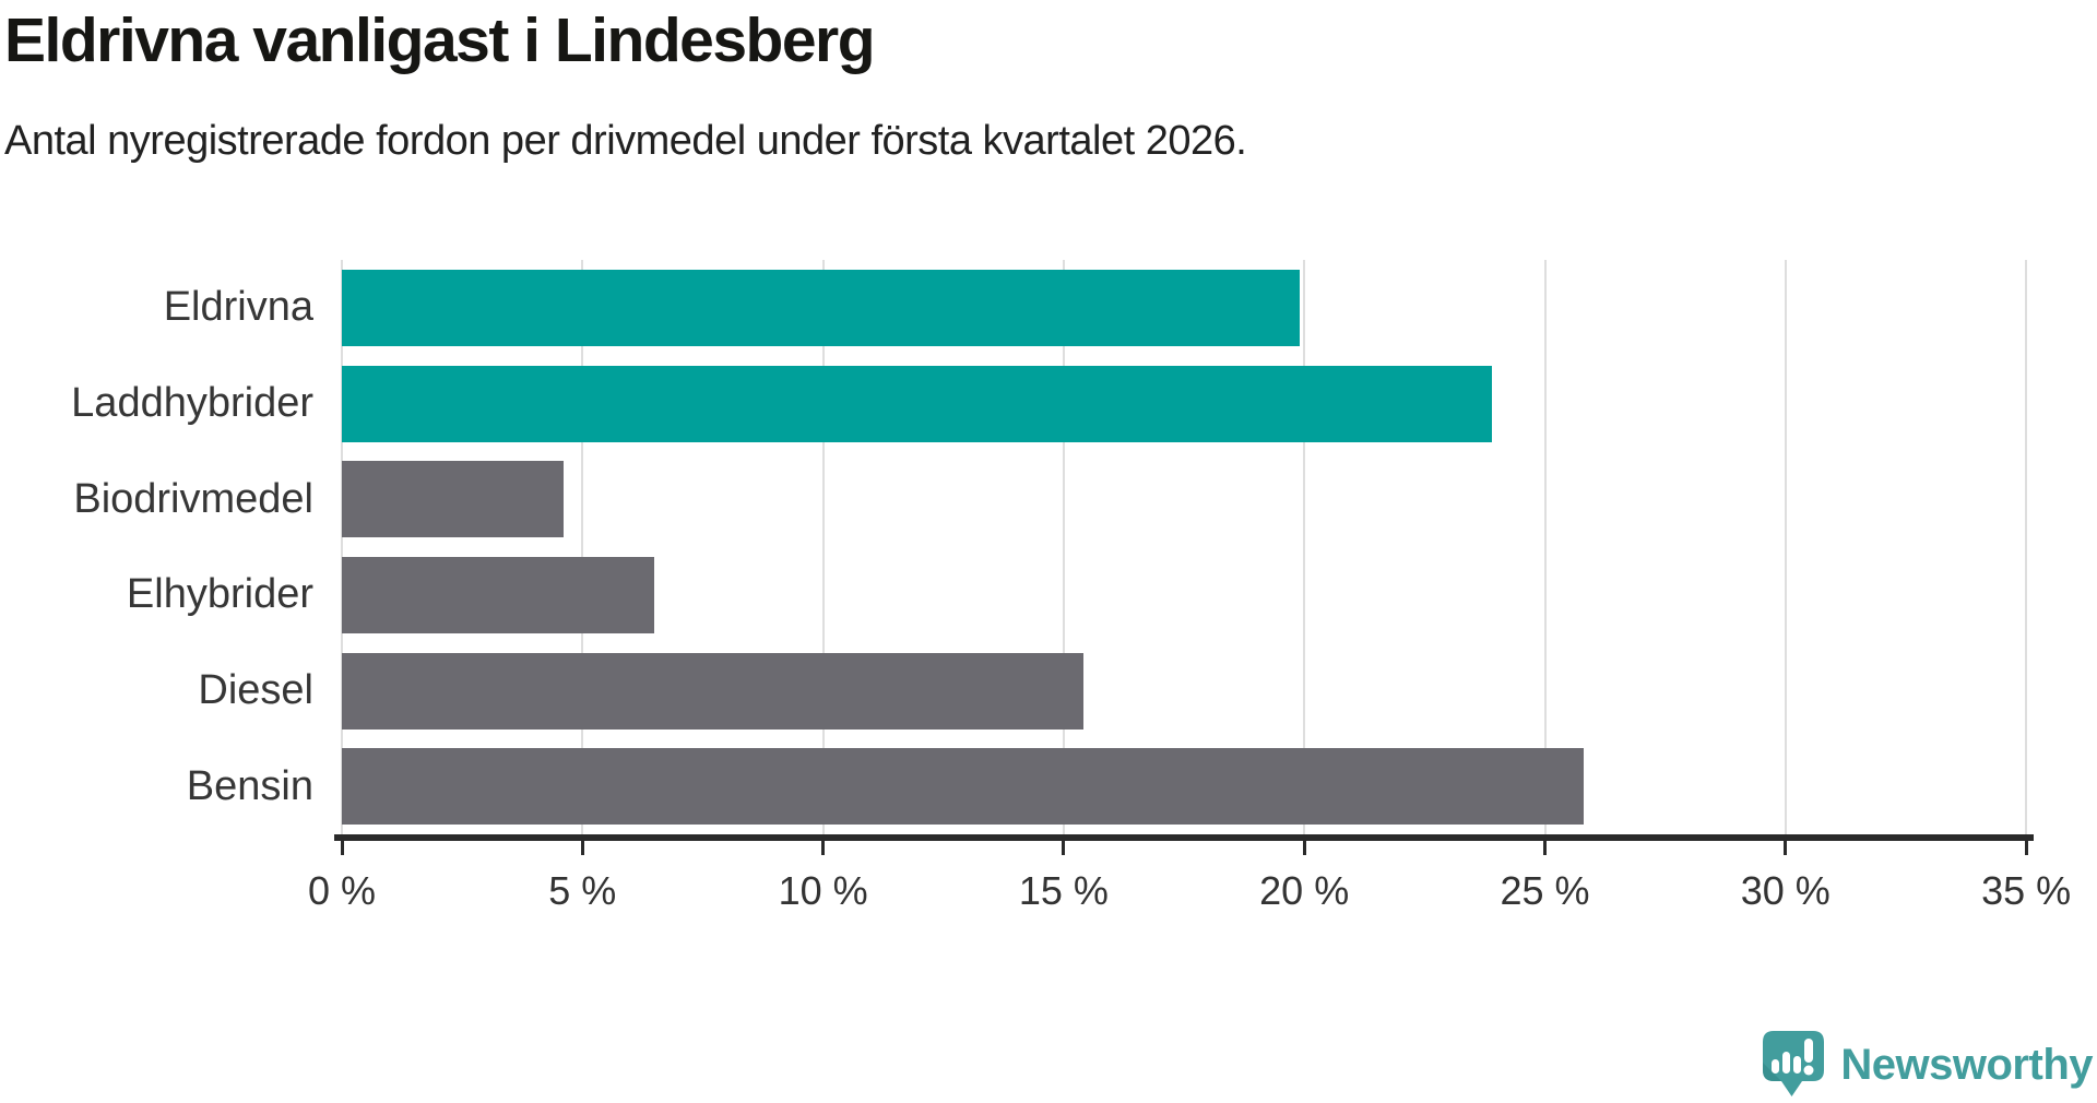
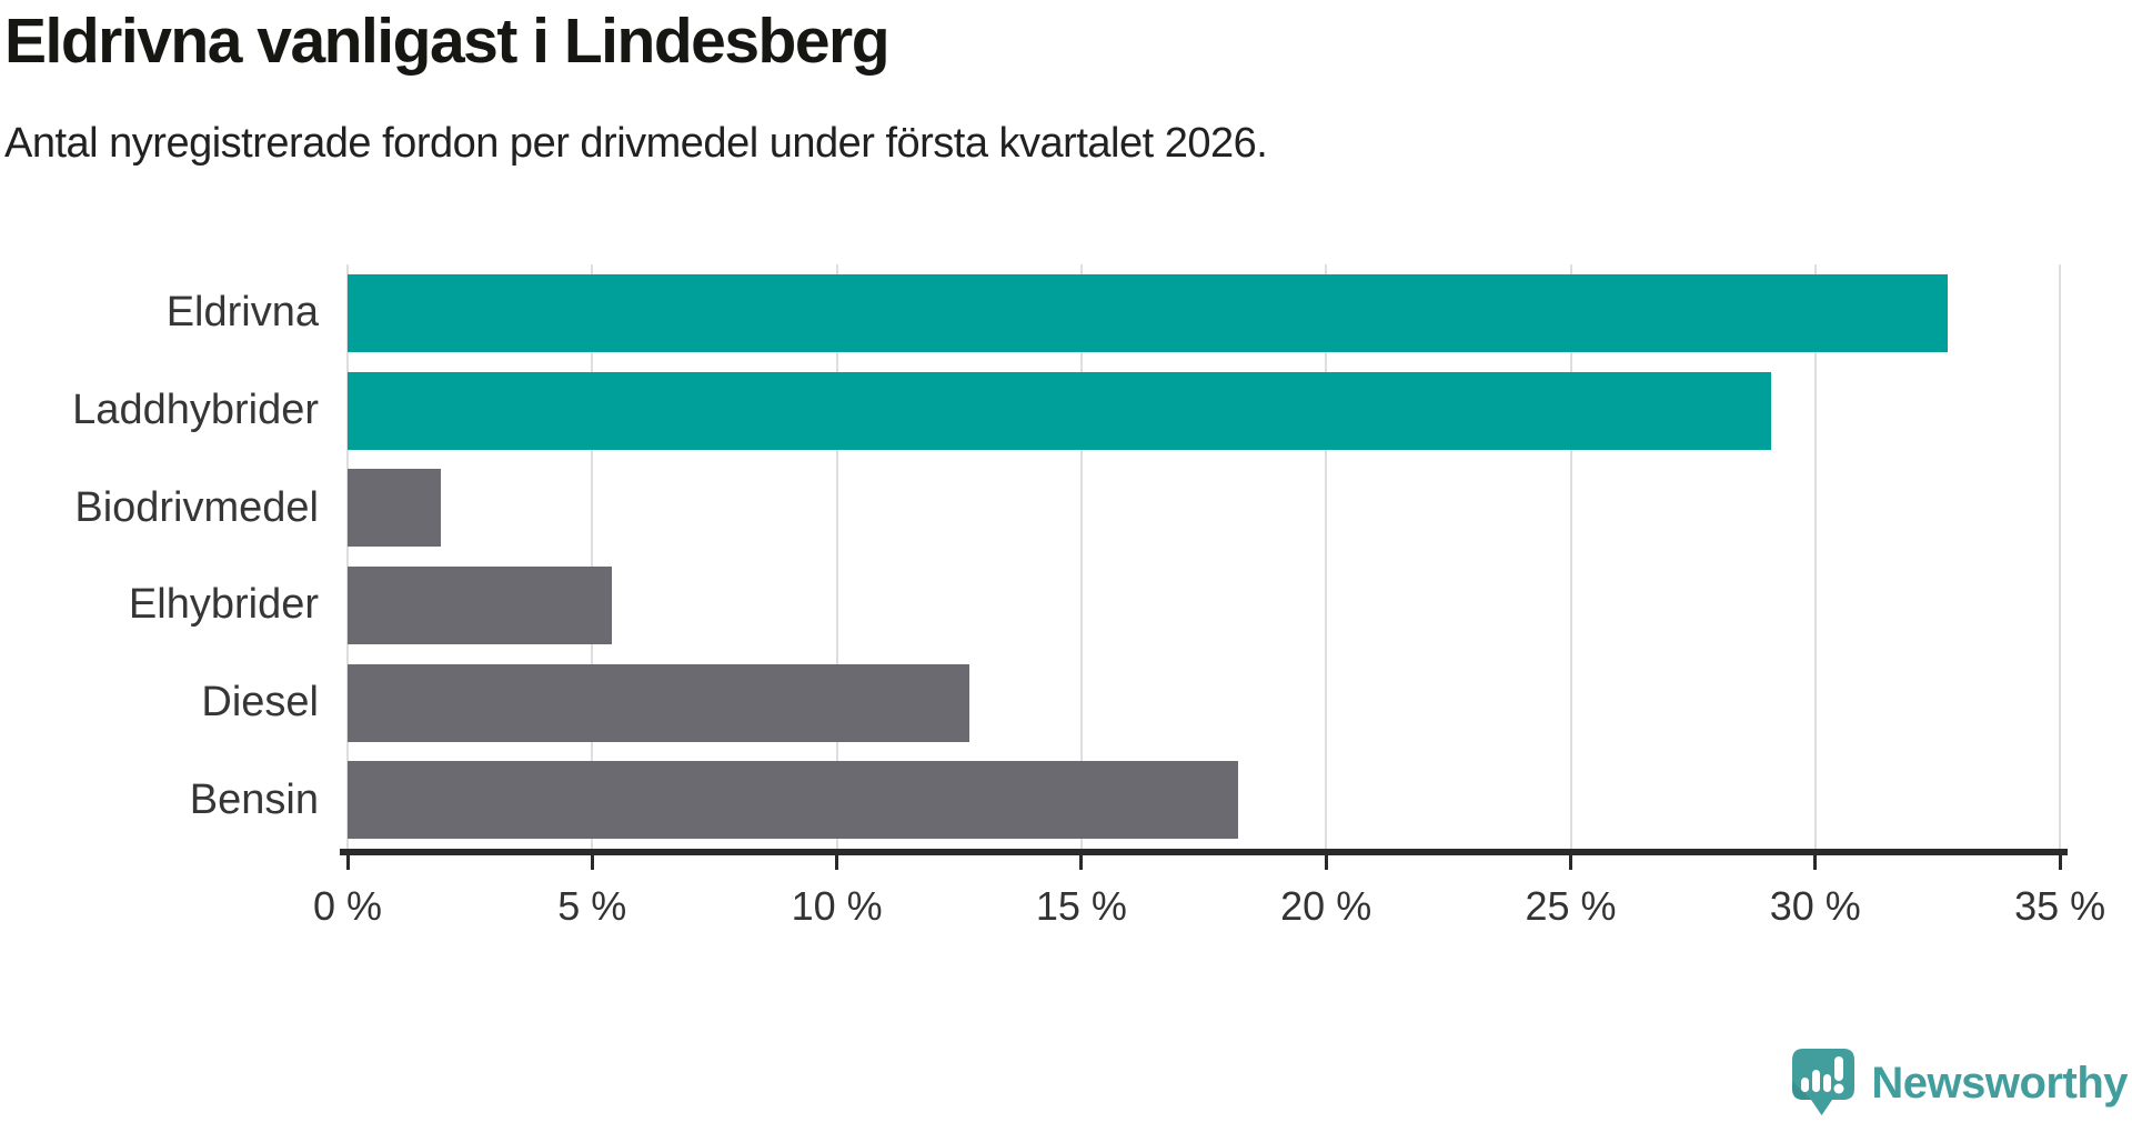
Eldrivna: 19.9% -> 32.7%
Laddhybrider: 23.9% -> 29.1%
Biodrivmedel: 4.6% -> 1.9%
Elhybrider: 6.5% -> 5.4%
Diesel: 15.4% -> 12.7%
Bensin: 25.8% -> 18.2%
